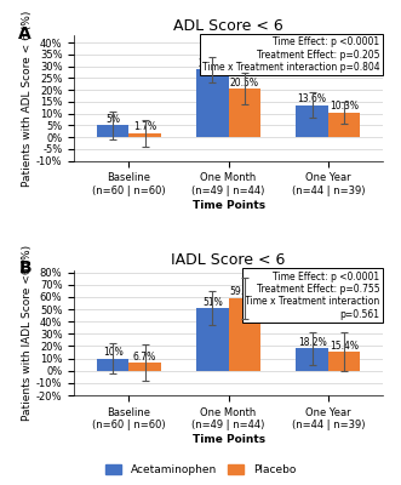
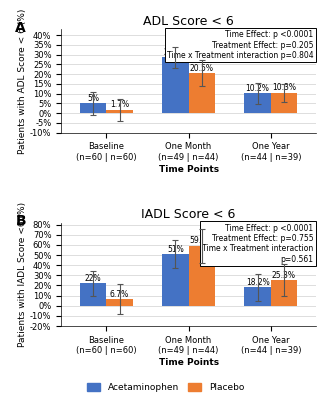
ADL Score < 6/Acetaminophen/One Year (n=44 | n=39): 13.6% -> 10.2%
IADL Score < 6/Acetaminophen/Baseline (n=60 | n=60): 10% -> 22%
IADL Score < 6/Placebo/One Year (n=44 | n=39): 15.4% -> 25.3%
